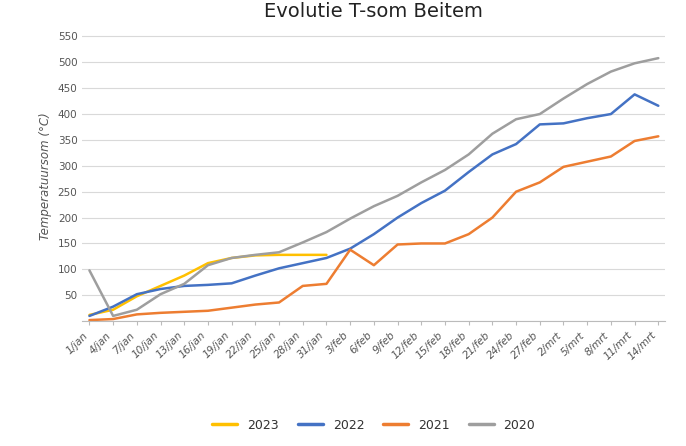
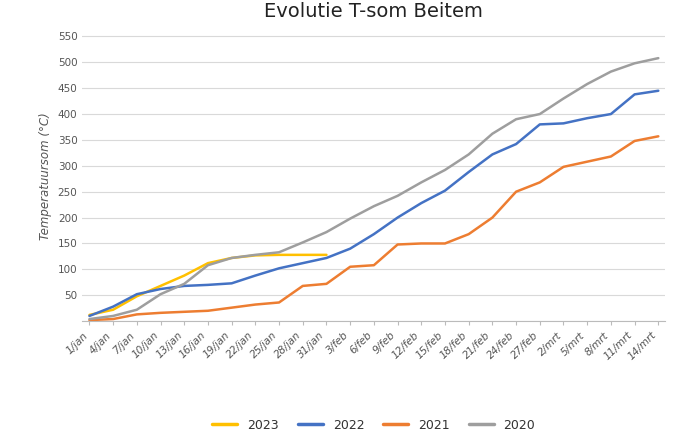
2020/1/jan: 98 -> 4
2021/3/feb: 138 -> 105
2022/14/mrt: 416 -> 445
